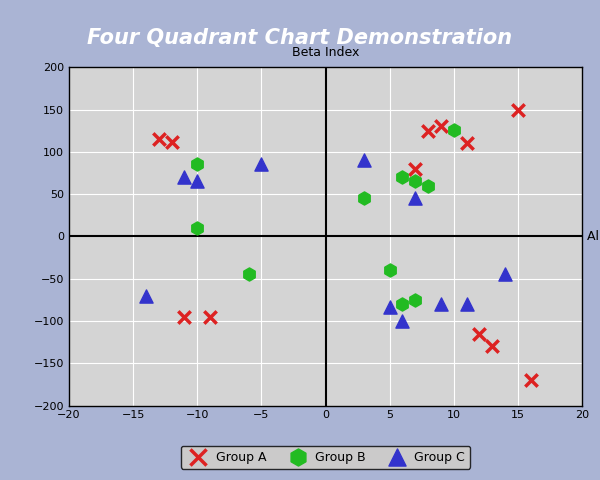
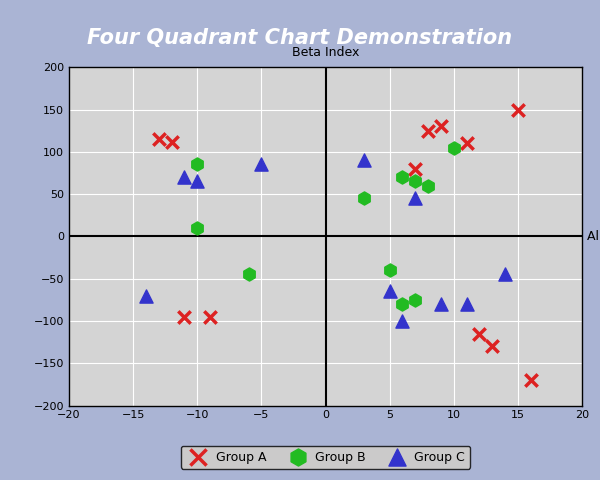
Group C/5: -84 -> -65
Group B/10: 126 -> 105
